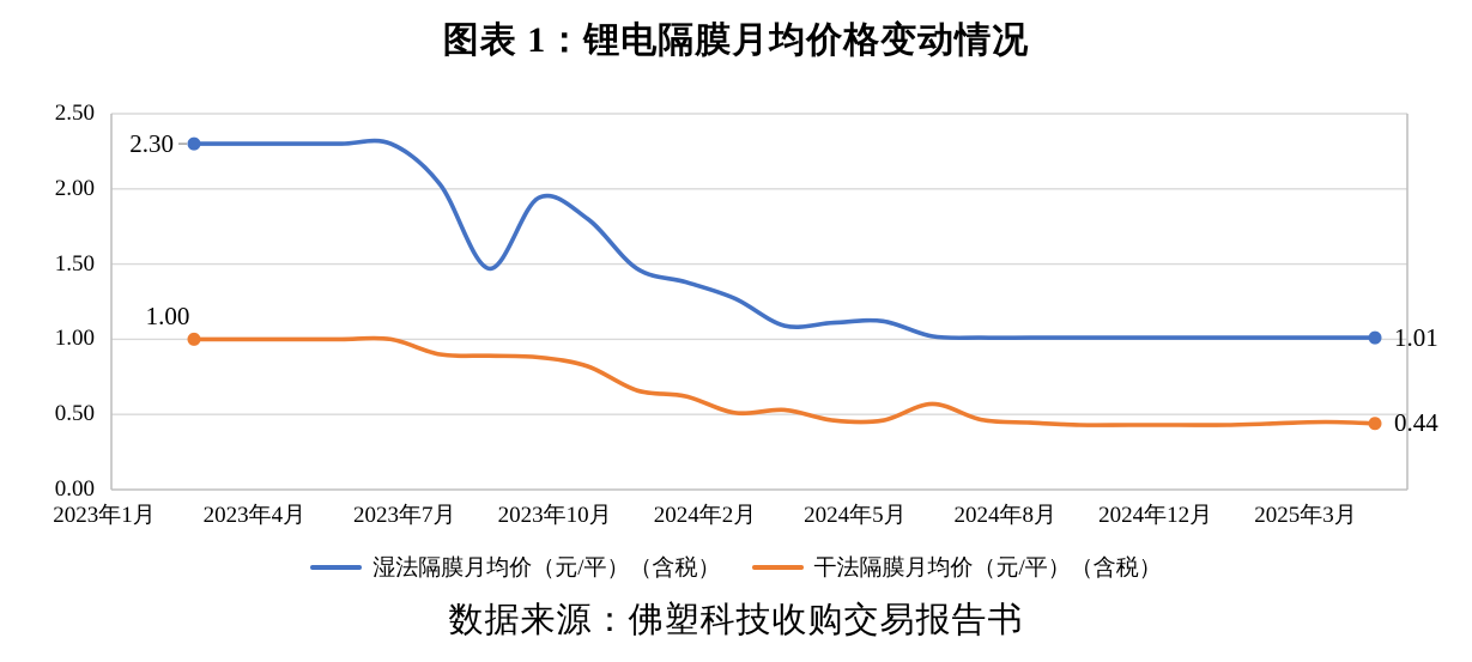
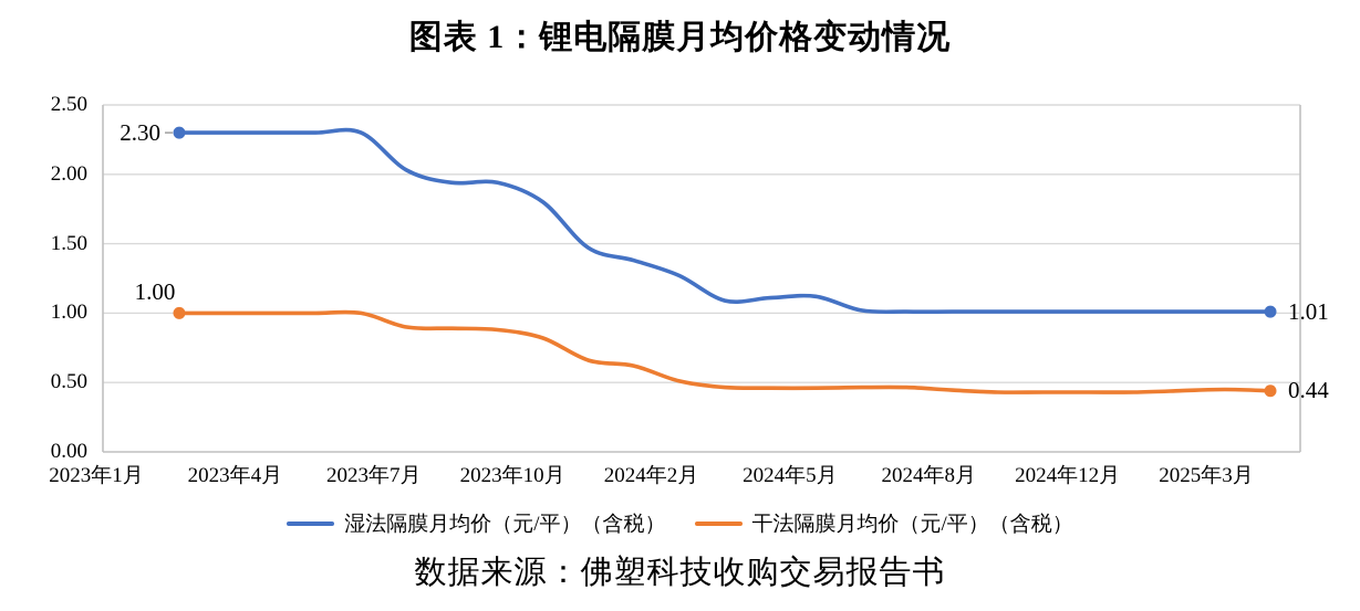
湿法隔膜月均价（元/平）（含税）/2023年7月: 1.47 -> 1.94
干法隔膜月均价（元/平）（含税）/2024年2月: 0.53 -> 0.47
干法隔膜月均价（元/平）（含税）/2024年5月: 0.57 -> 0.47
